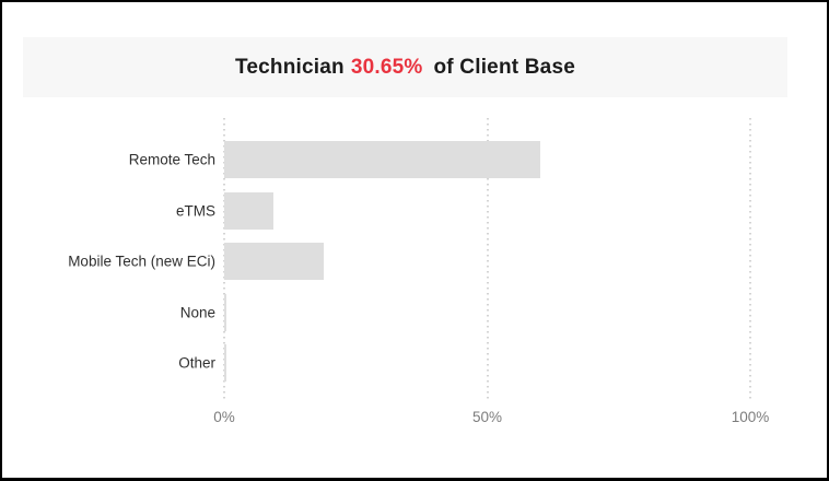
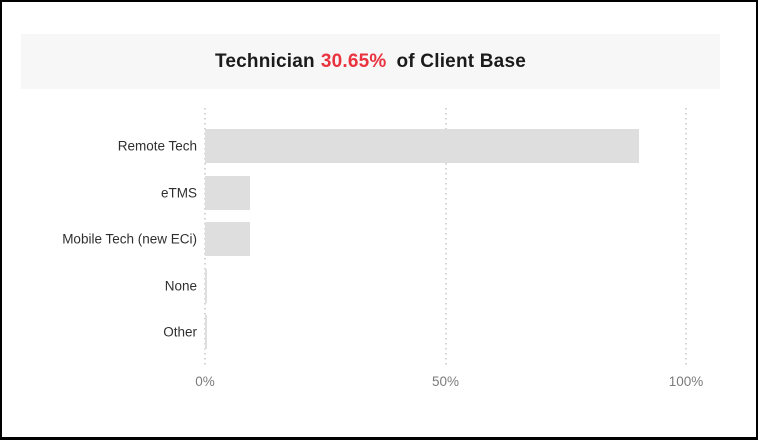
Remote Tech: 60% -> 90%
Mobile Tech (new ECi): 19% -> 9%
